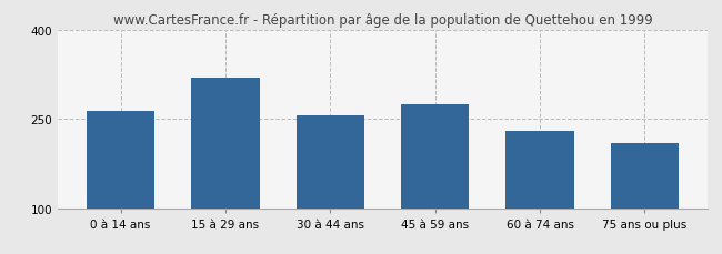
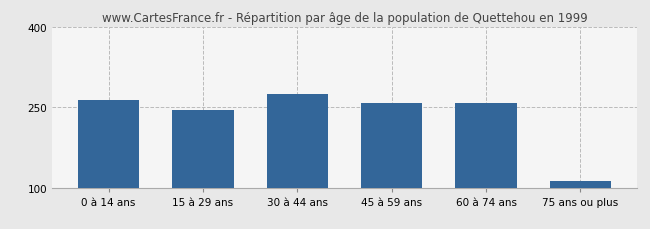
15 à 29 ans: 320 -> 245
30 à 44 ans: 256 -> 275
45 à 59 ans: 274 -> 258
60 à 74 ans: 230 -> 257
75 ans ou plus: 210 -> 113
